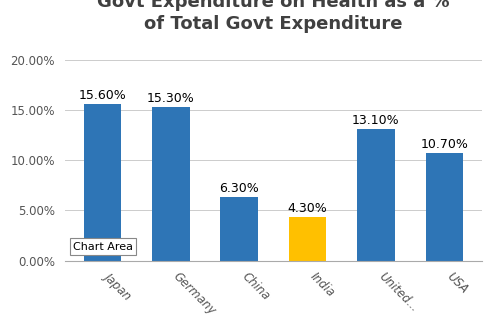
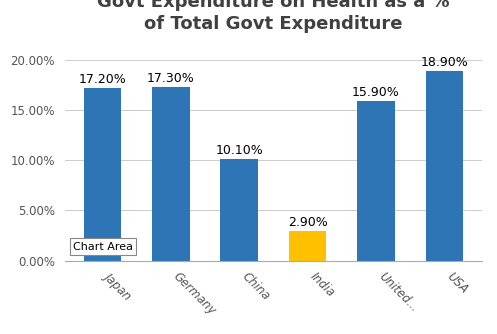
Japan: 15.60% -> 17.20%
Germany: 15.30% -> 17.30%
China: 6.30% -> 10.10%
India: 4.30% -> 2.90%
United...: 13.10% -> 15.90%
USA: 10.70% -> 18.90%
